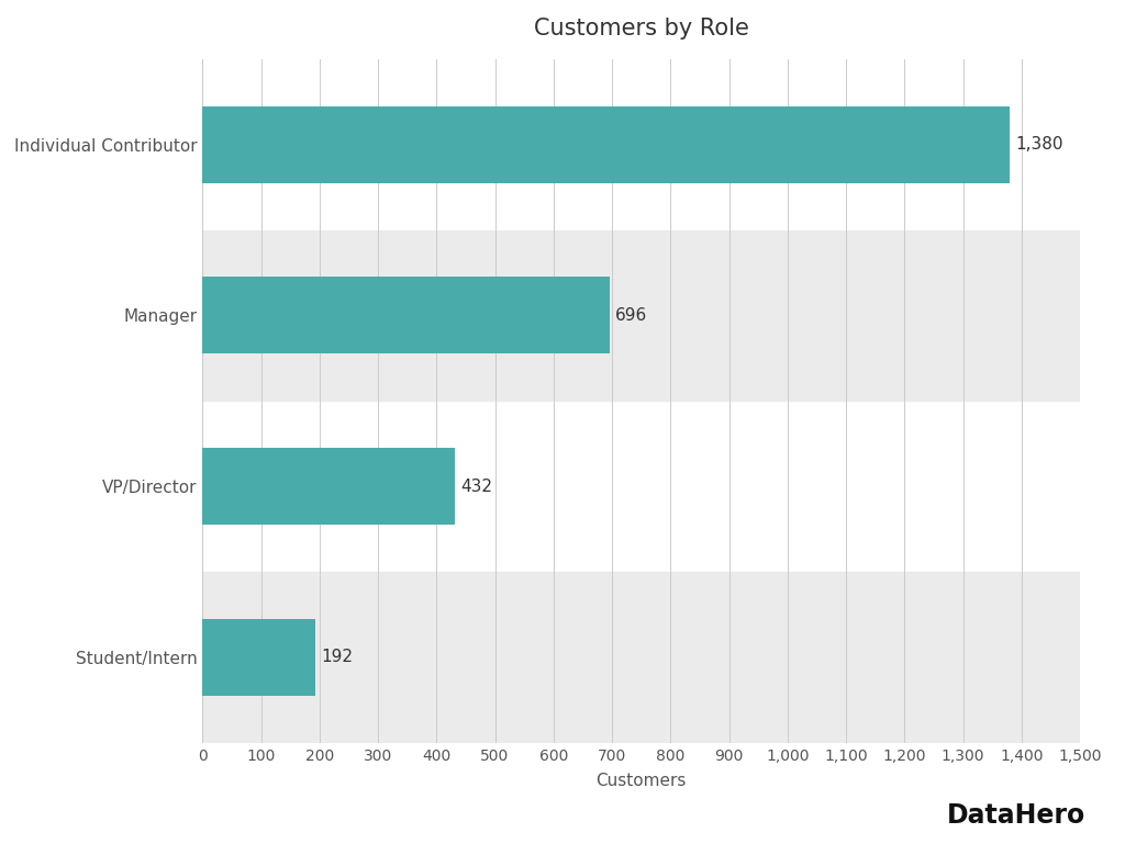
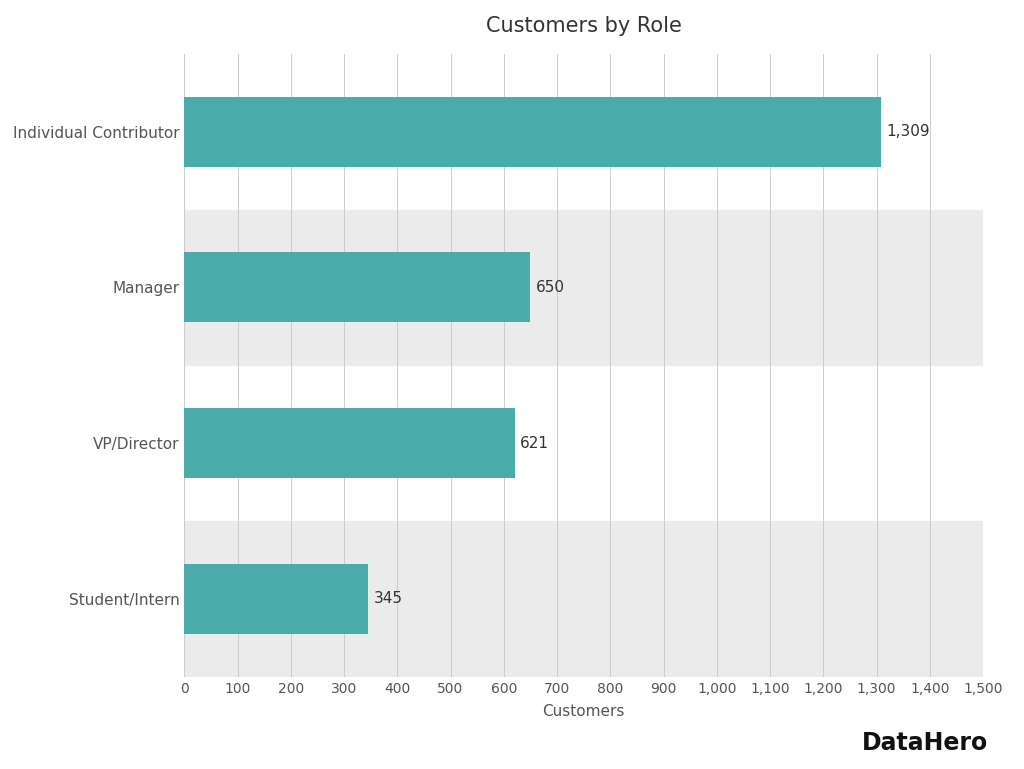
Individual Contributor: 1,380 -> 1,309
Manager: 696 -> 650
VP/Director: 432 -> 621
Student/Intern: 192 -> 345
